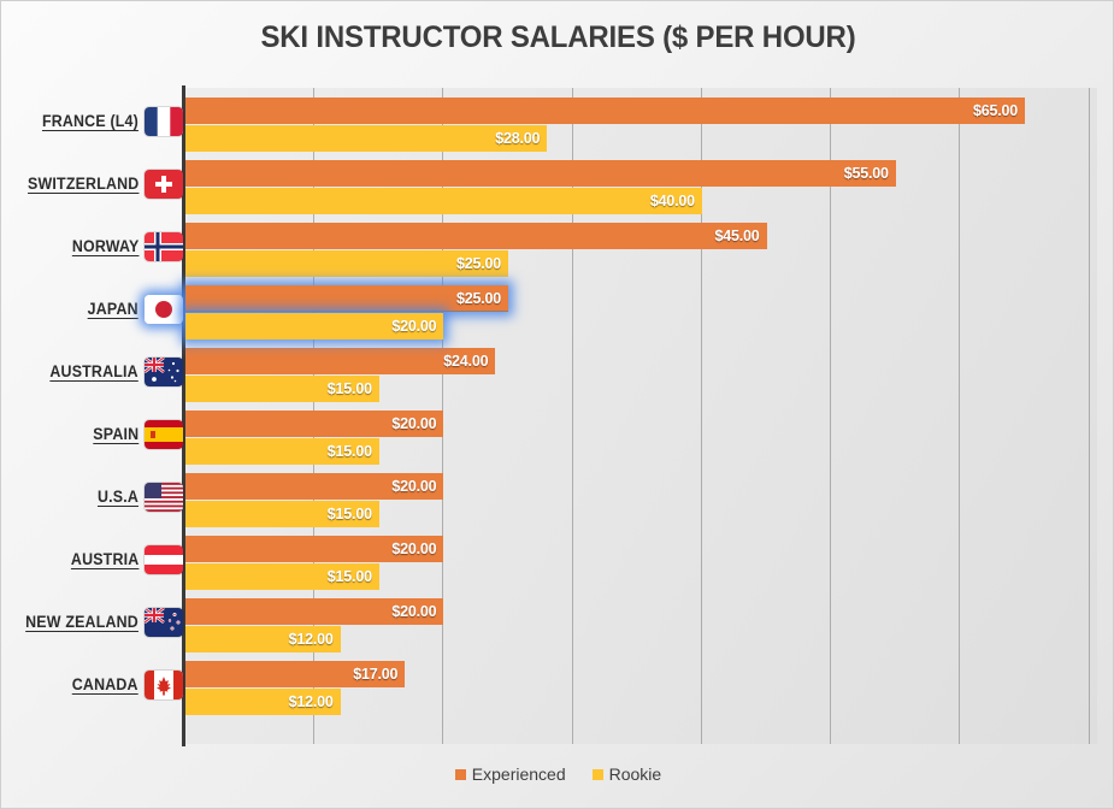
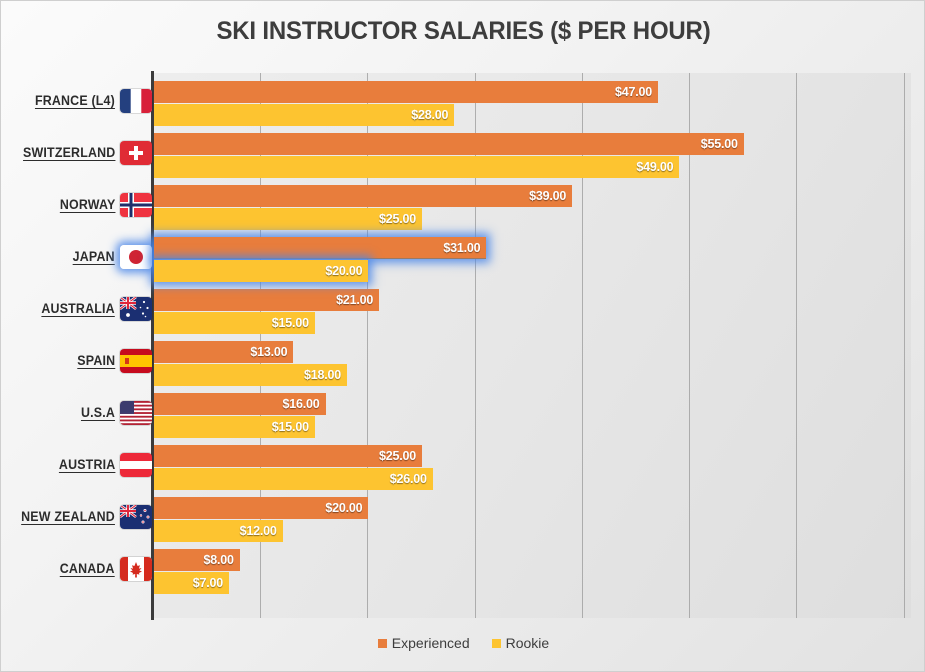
Experienced/FRANCE (L4): $65.00 -> $47.00
Rookie/SWITZERLAND: $40.00 -> $49.00
Experienced/NORWAY: $45.00 -> $39.00
Experienced/JAPAN: $25.00 -> $31.00
Experienced/AUSTRALIA: $24.00 -> $21.00
Experienced/SPAIN: $20.00 -> $13.00
Rookie/SPAIN: $15.00 -> $18.00
Experienced/U.S.A: $20.00 -> $16.00
Experienced/AUSTRIA: $20.00 -> $25.00
Rookie/AUSTRIA: $15.00 -> $26.00
Experienced/CANADA: $17.00 -> $8.00
Rookie/CANADA: $12.00 -> $7.00
